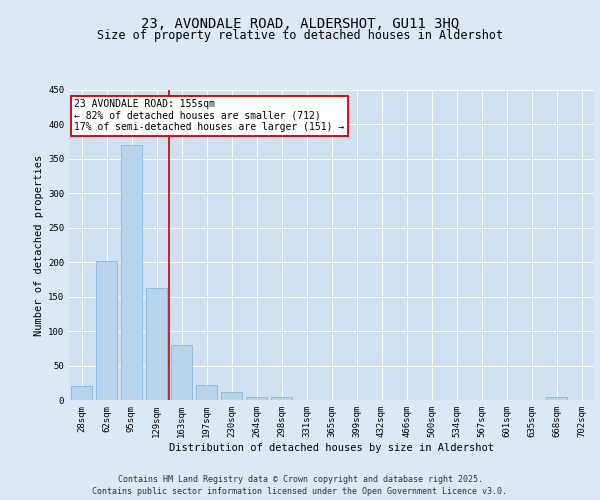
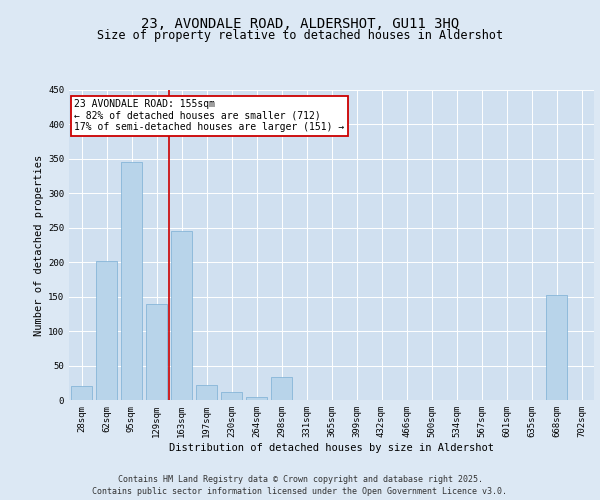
95sqm: 370 -> 346
129sqm: 162 -> 140
163sqm: 80 -> 246
298sqm: 5 -> 34
668sqm: 5 -> 152
